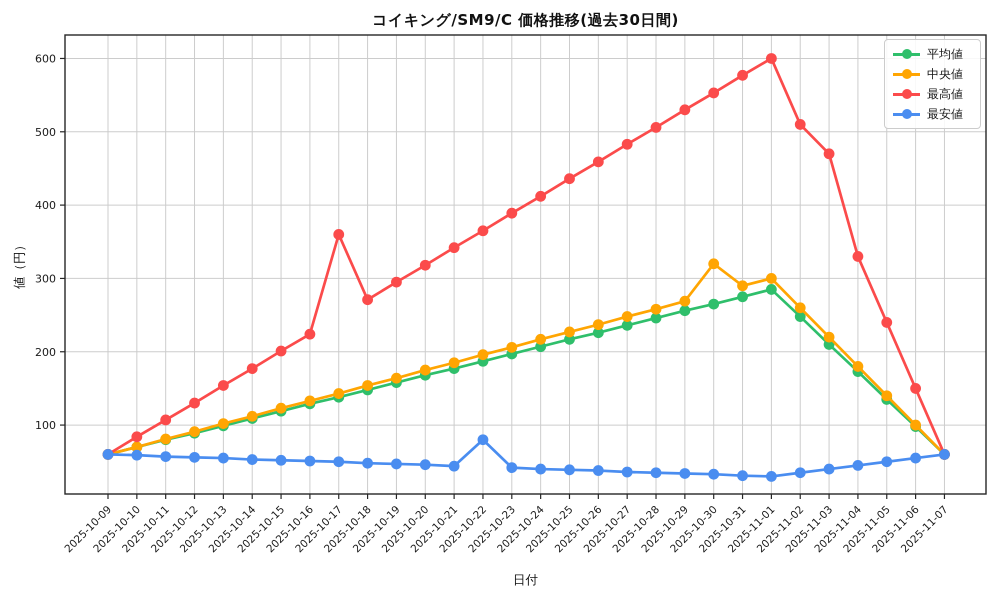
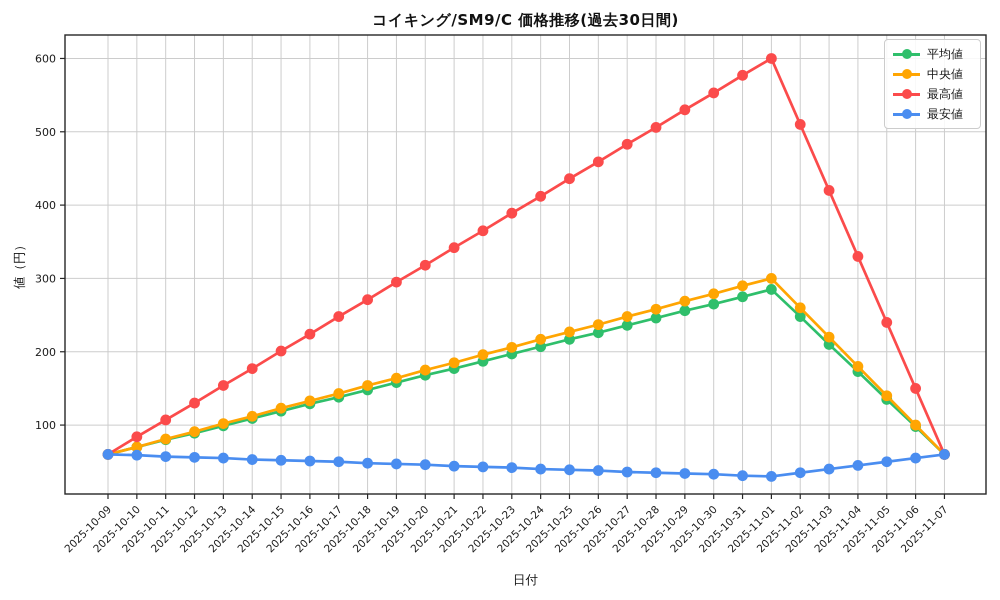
最高値/2025-10-17: 360 -> 250
最安値/2025-10-22: 80 -> 40
中央値/2025-10-30: 320 -> 280
最高値/2025-11-03: 470 -> 420
